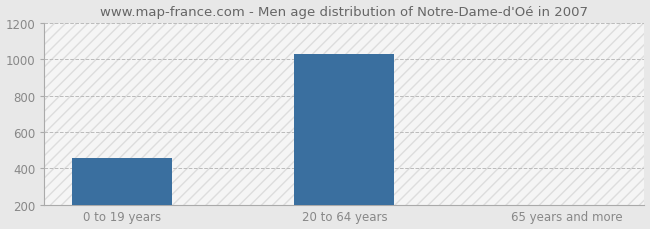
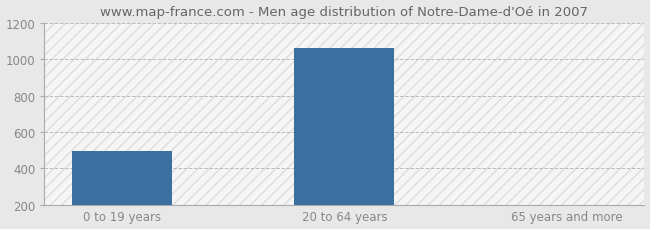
0 to 19 years: 460 -> 500
20 to 64 years: 1030 -> 1060
